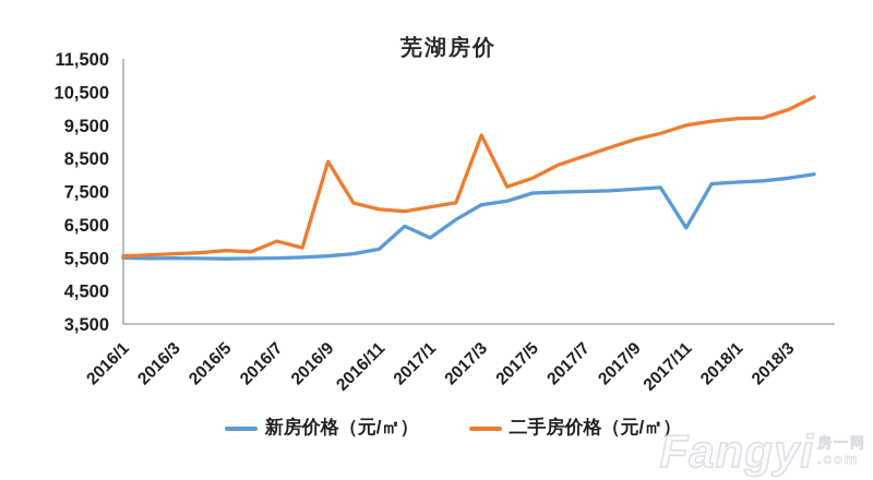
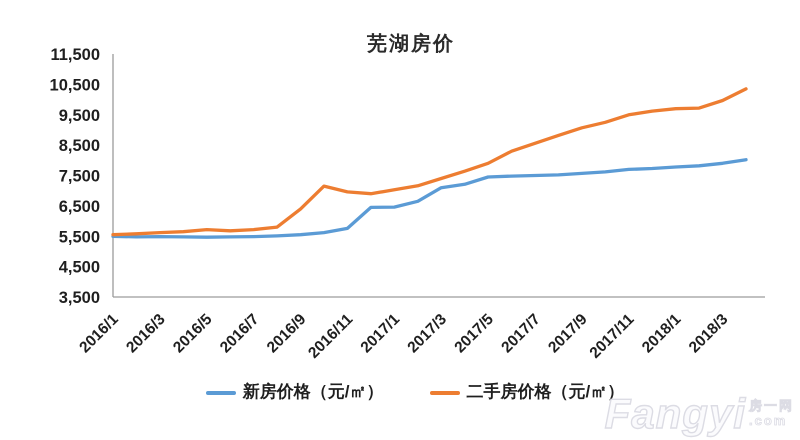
二手房价格（元/㎡）/2016/7: 6000 -> 5700
二手房价格（元/㎡）/2016/9: 8400 -> 6400
新房价格（元/㎡）/2017/1: 6100 -> 6500
二手房价格（元/㎡）/2017/3: 9200 -> 7400
新房价格（元/㎡）/2017/11: 6400 -> 7700
